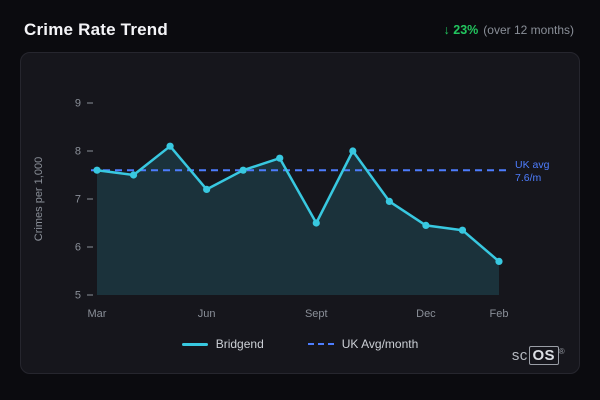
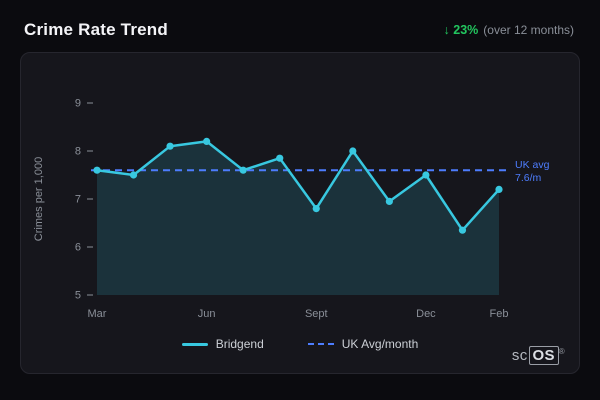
Jun: 7.2 -> 8.2
Sept: 6.5 -> 6.8
Dec: 6.5 -> 7.5
Feb: 5.7 -> 7.2
